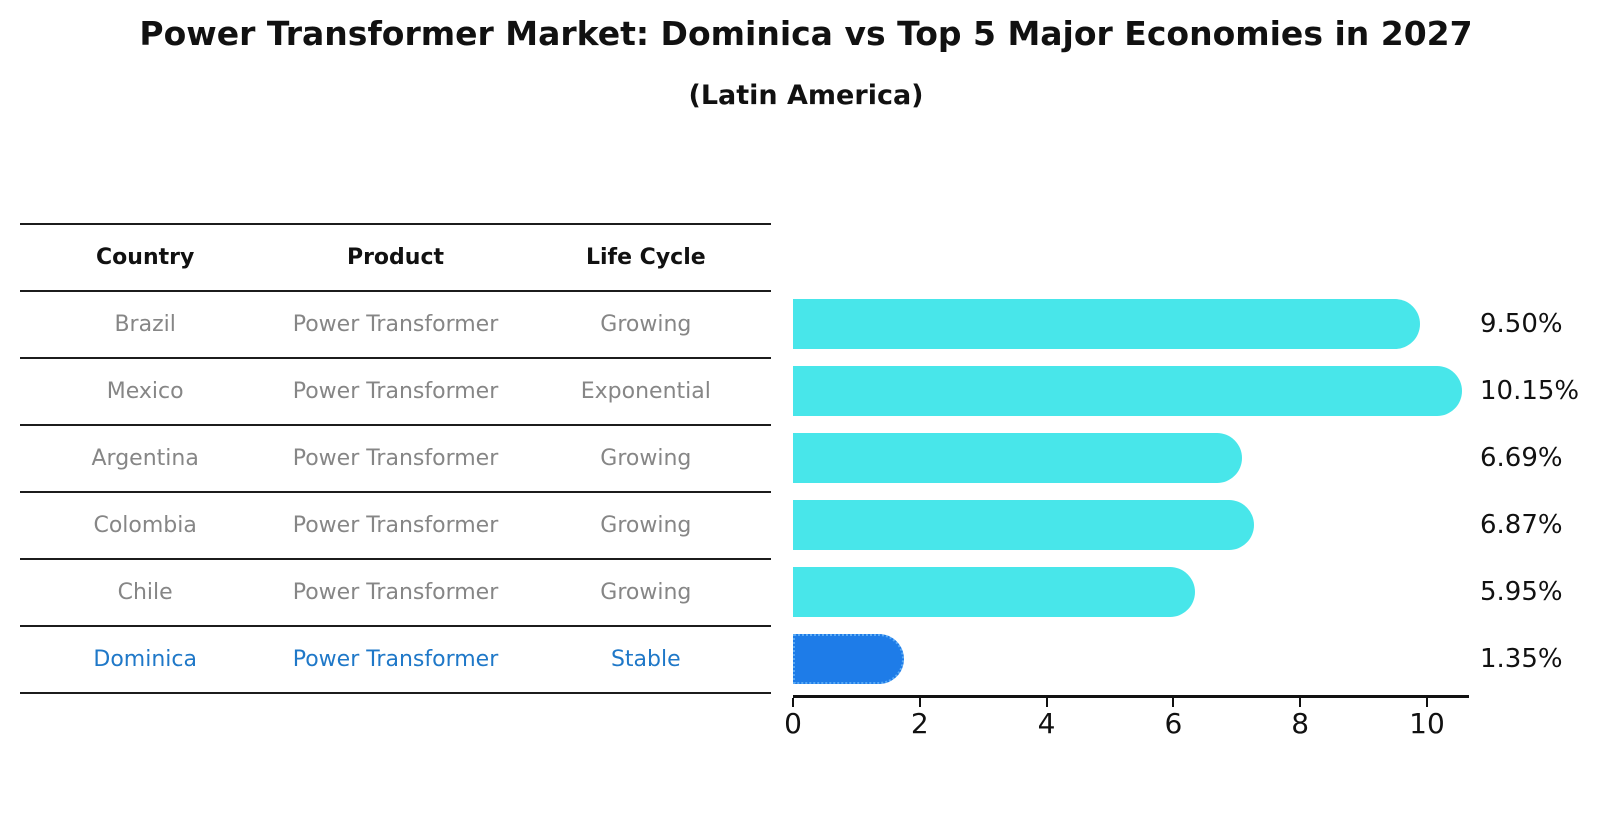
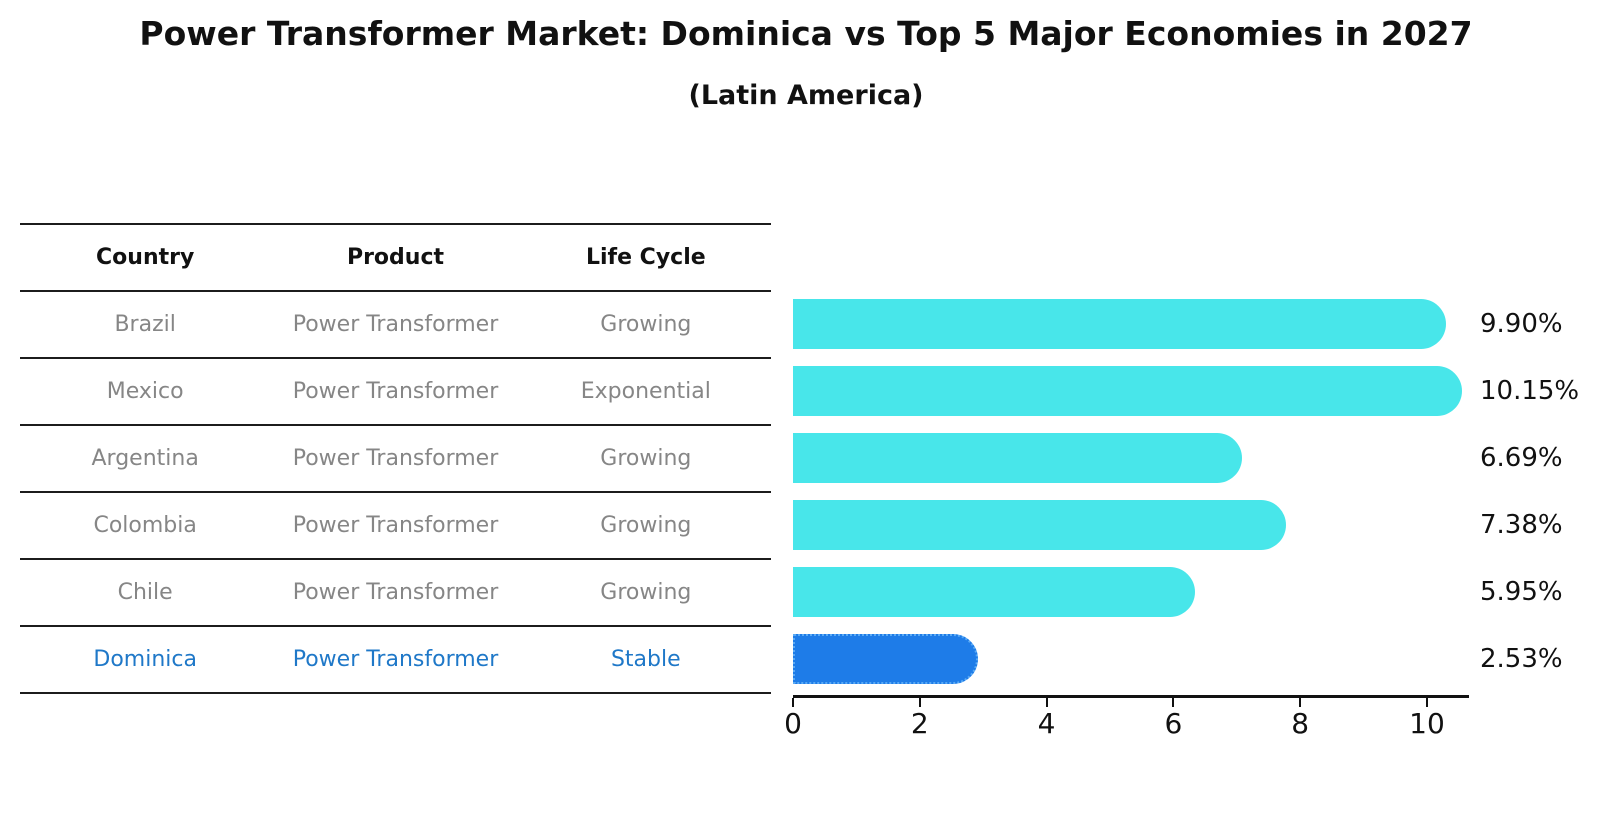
Brazil: 9.50% -> 9.90%
Colombia: 6.87% -> 7.38%
Dominica: 1.35% -> 2.53%
